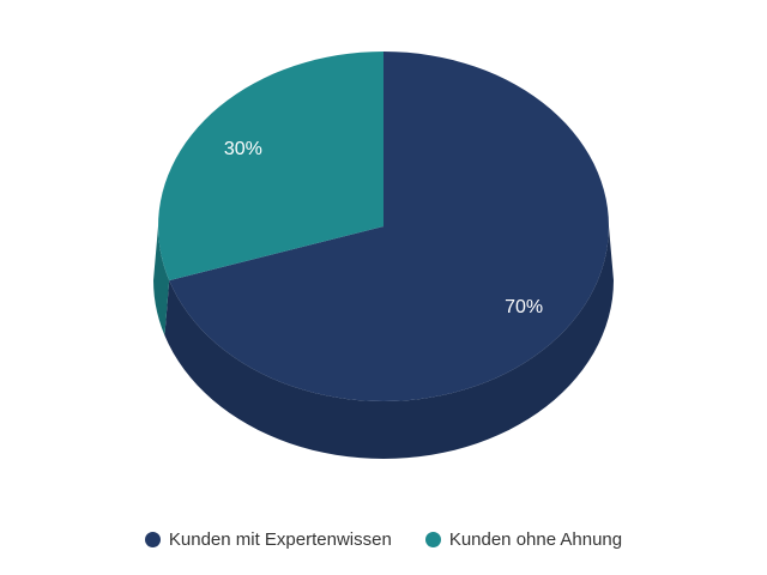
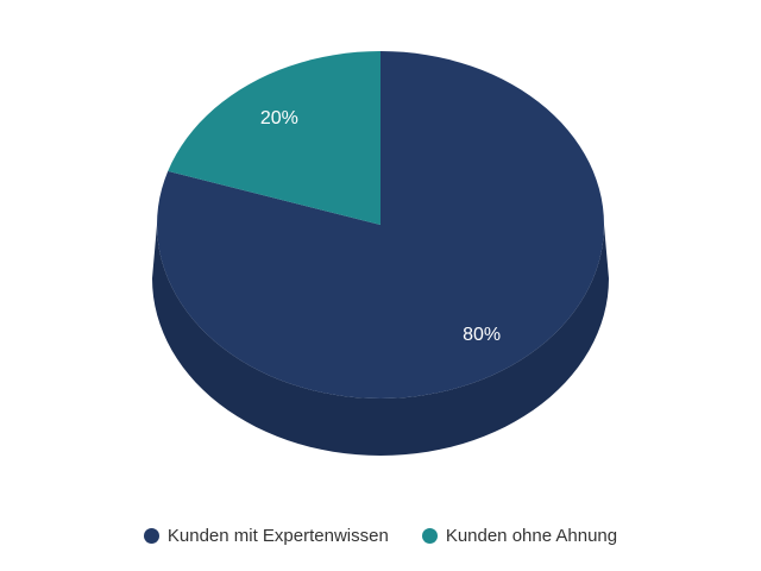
Kunden mit Expertenwissen: 70% -> 80%
Kunden ohne Ahnung: 30% -> 20%
